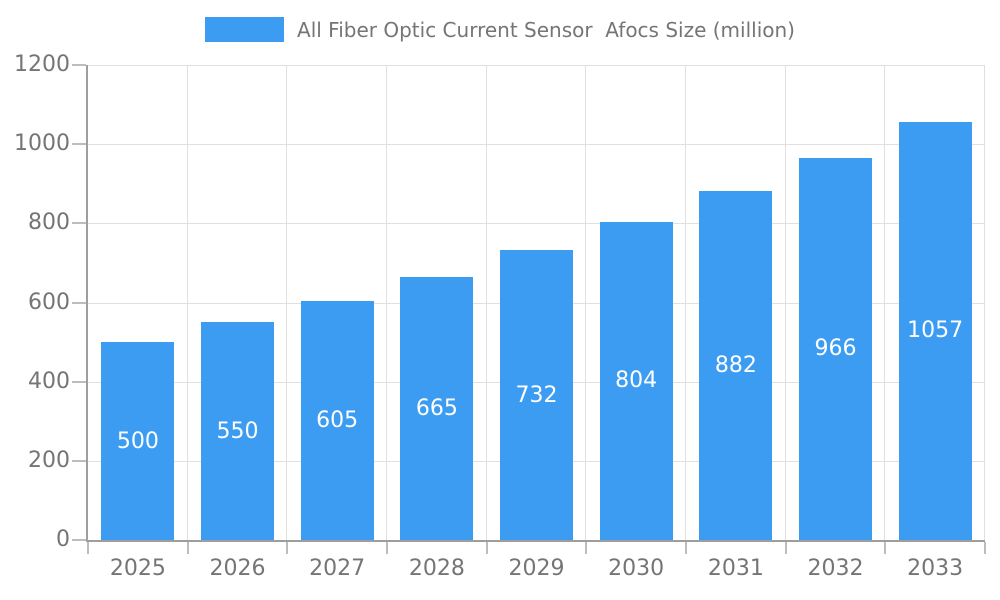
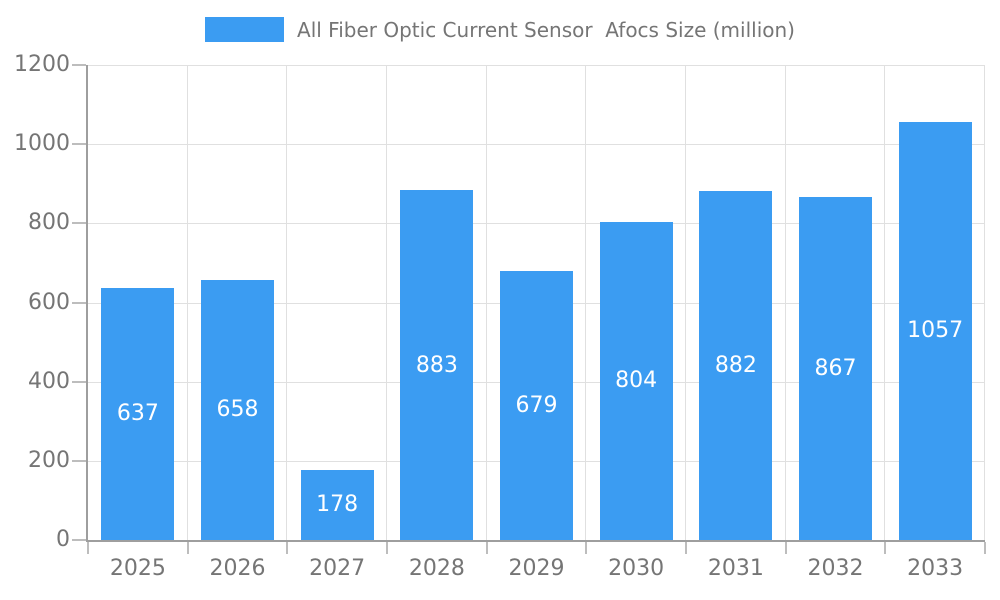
2025: 500 -> 637
2026: 550 -> 658
2027: 605 -> 178
2028: 665 -> 883
2029: 732 -> 679
2032: 966 -> 867
